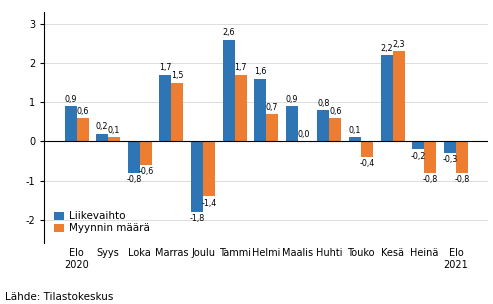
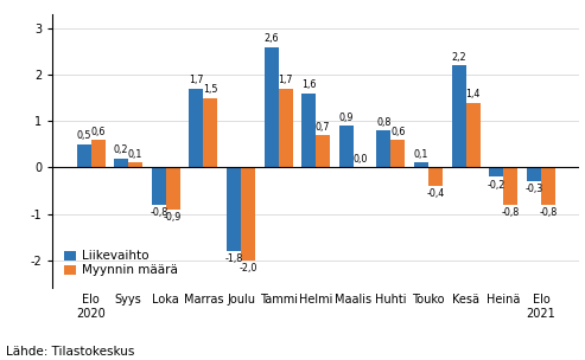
Liikevaihto/Elo 2020: 0,9 -> 0,5
Myynnin määrä/Loka: -0,6 -> -0,9
Myynnin määrä/Joulu: -1,4 -> -2,0
Myynnin määrä/Kesä: 2,3 -> 1,4
